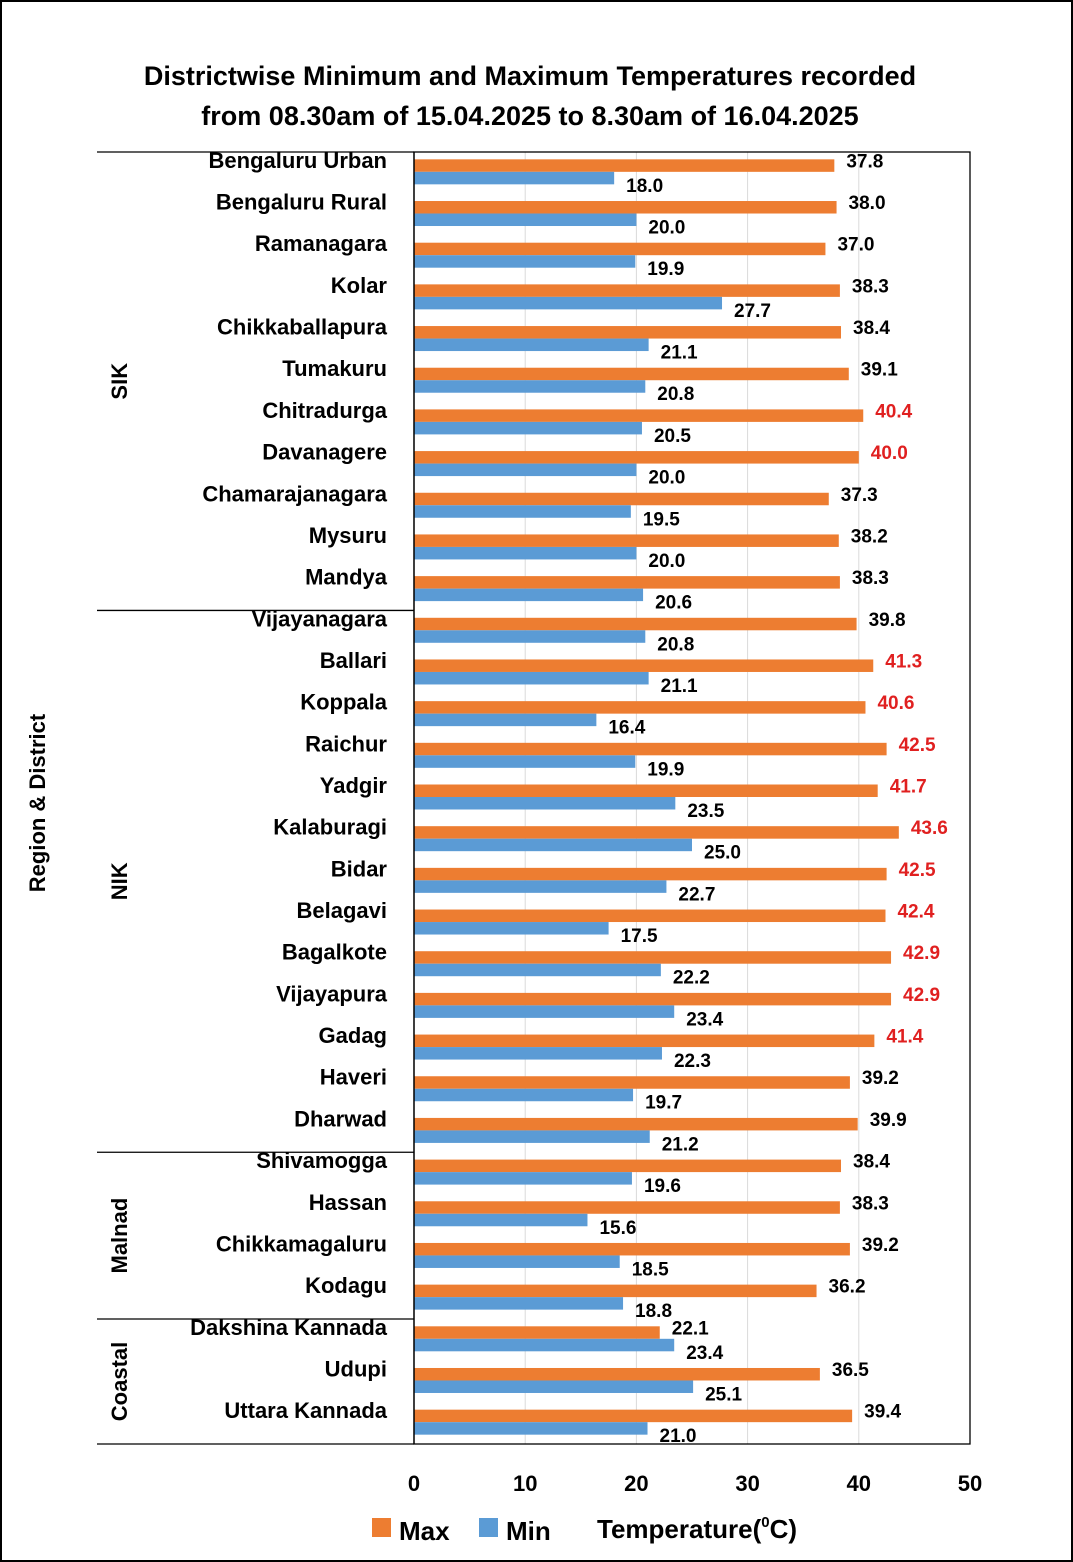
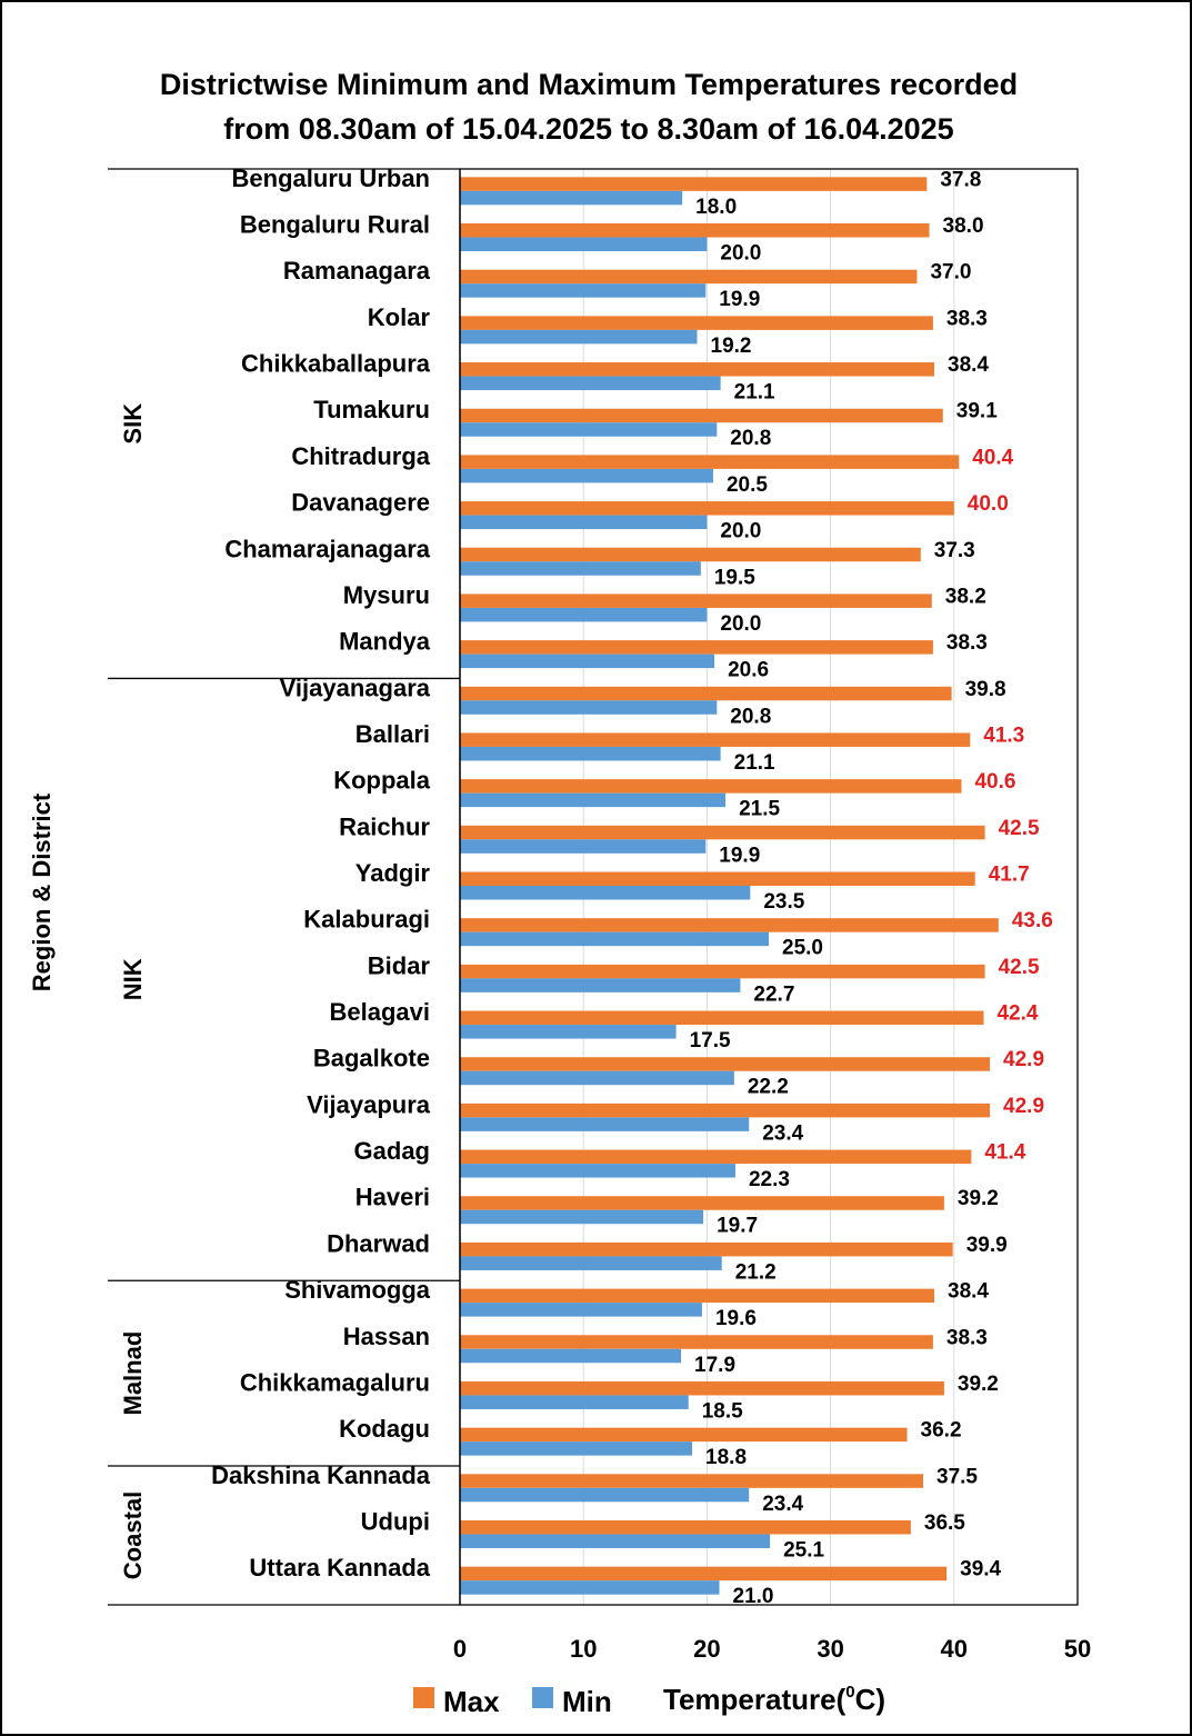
Min/Kolar: 27.7 -> 19.2
Min/Koppala: 16.4 -> 21.5
Min/Hassan: 15.6 -> 17.9
Max/Dakshina Kannada: 22.1 -> 37.5
